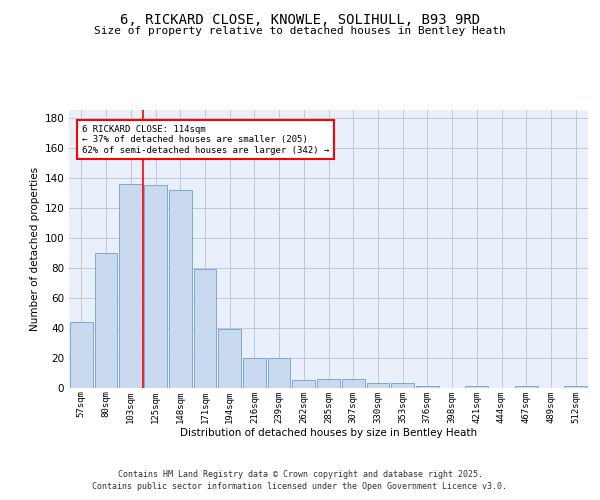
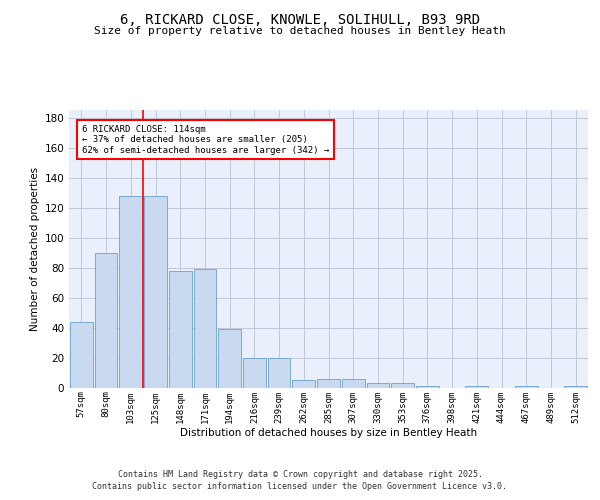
103sqm: 136 -> 128
125sqm: 135 -> 128
148sqm: 132 -> 78
